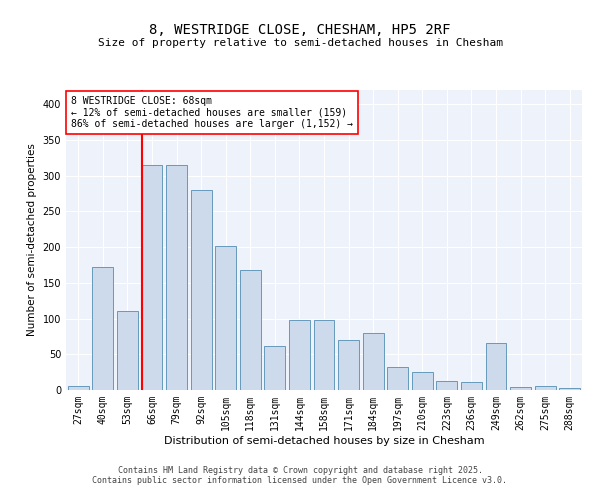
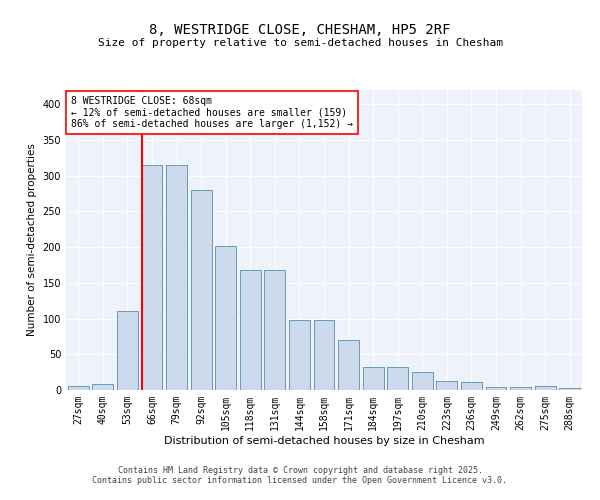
40sqm: 172 -> 9
131sqm: 62 -> 168
184sqm: 80 -> 32
249sqm: 66 -> 4
